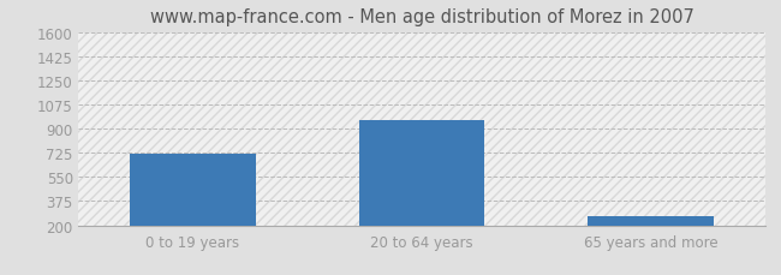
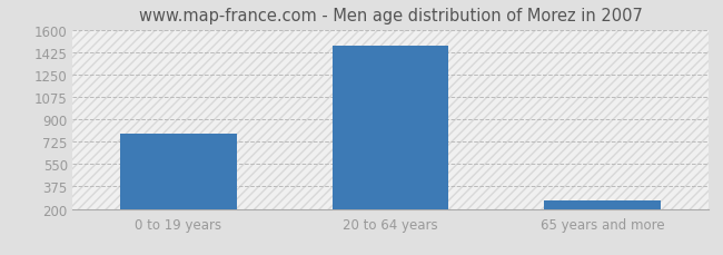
0 to 19 years: 720 -> 790
20 to 64 years: 960 -> 1480
